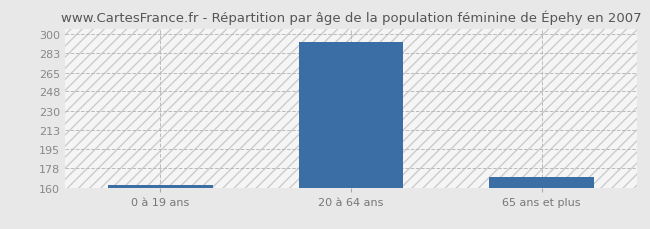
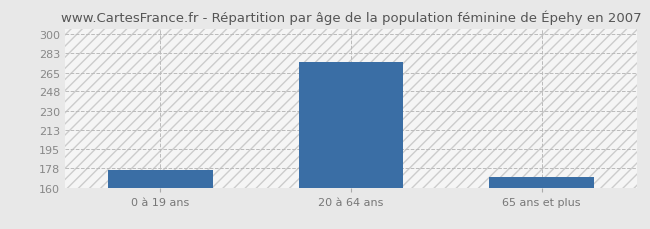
0 à 19 ans: 162 -> 176
20 à 64 ans: 293 -> 275
